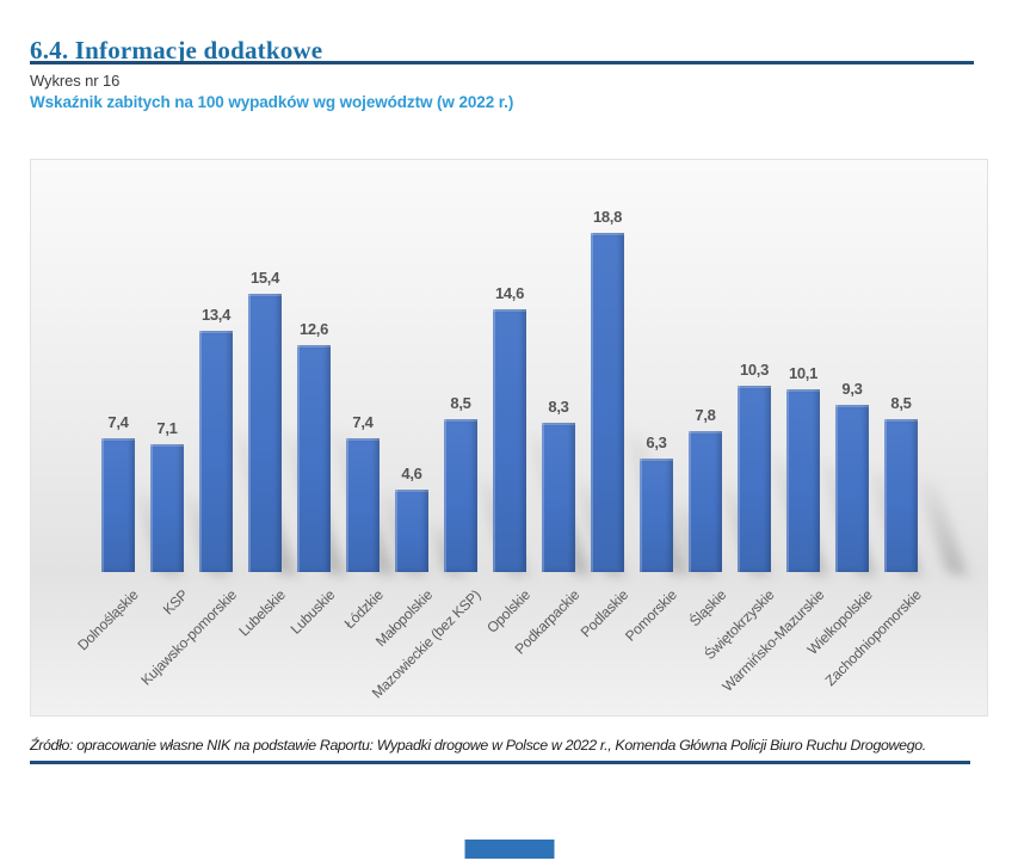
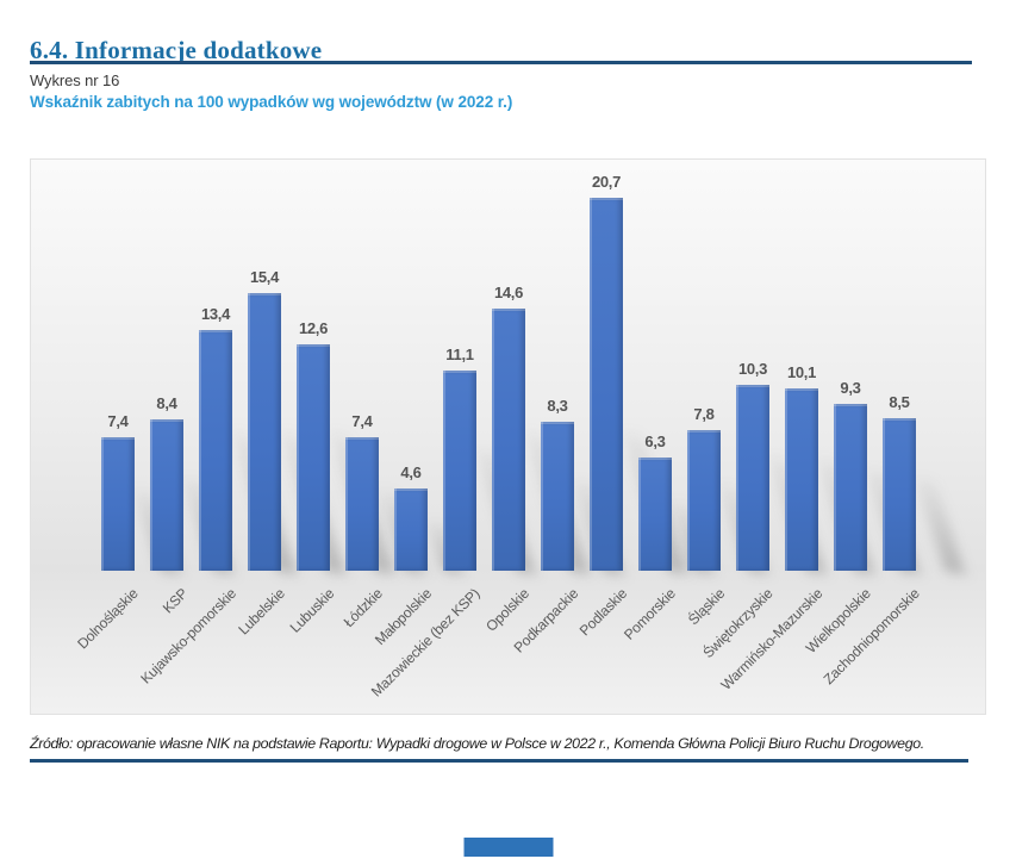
KSP: 7,1 -> 8,4
Mazowieckie (bez KSP): 8,5 -> 11,1
Podlaskie: 18,8 -> 20,7
